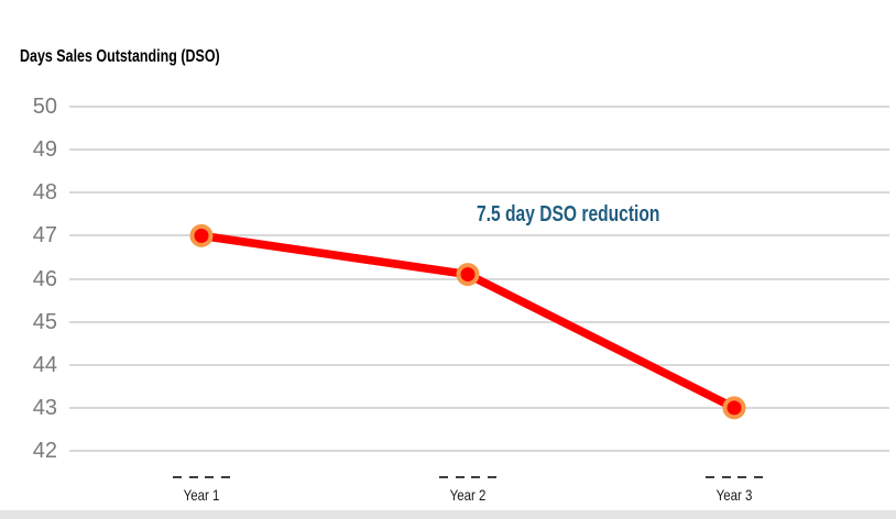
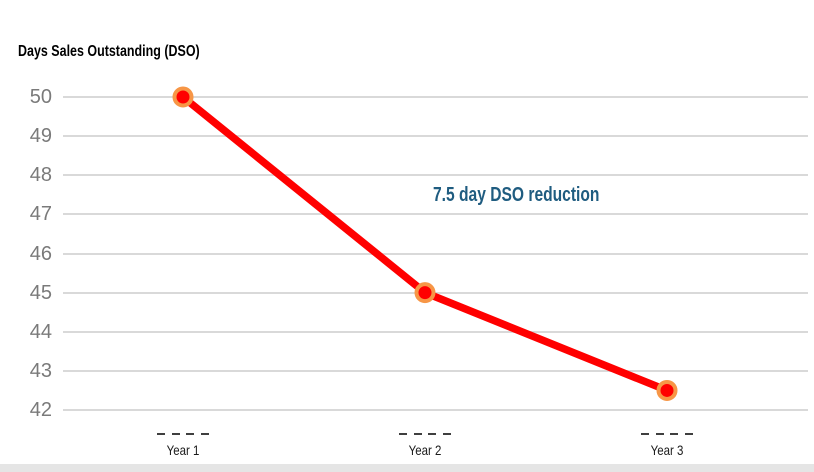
Year 1: 47.0 -> 50.0
Year 2: 46.1 -> 45.0
Year 3: 43.0 -> 42.5
